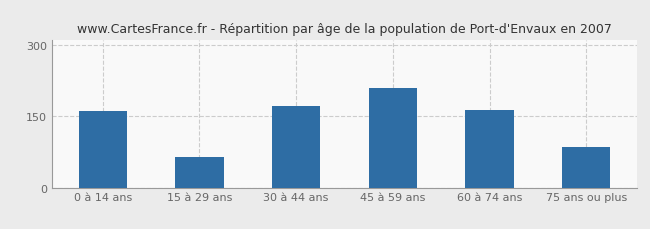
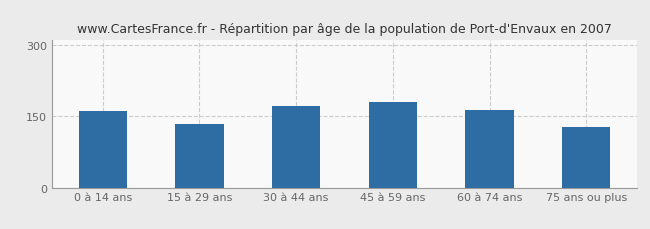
15 à 29 ans: 65 -> 133
45 à 59 ans: 210 -> 181
75 ans ou plus: 85 -> 128
